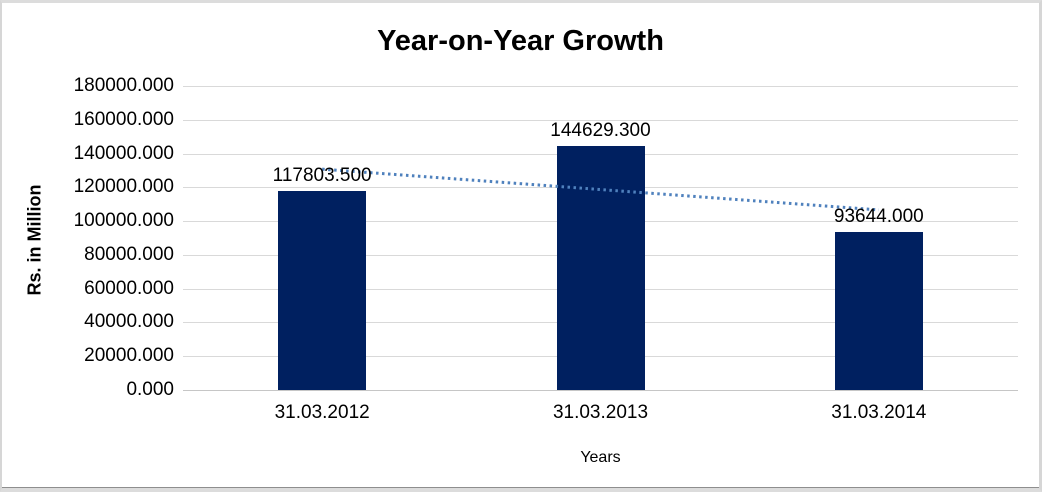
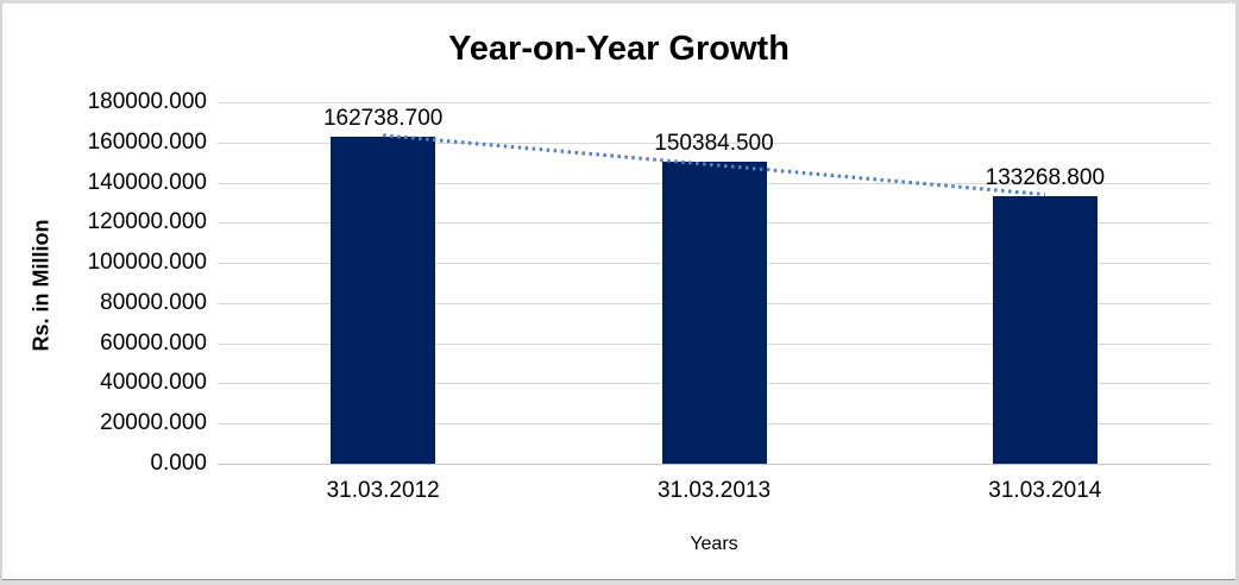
31.03.2012: 117803.500 -> 162738.700
31.03.2013: 144629.300 -> 150384.500
31.03.2014: 93644.000 -> 133268.800
